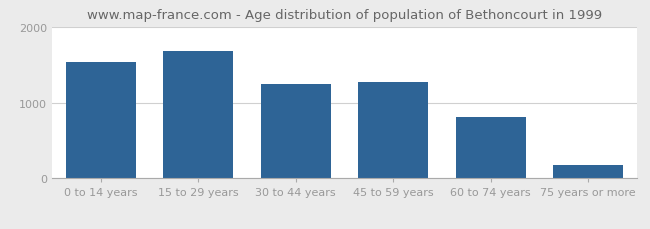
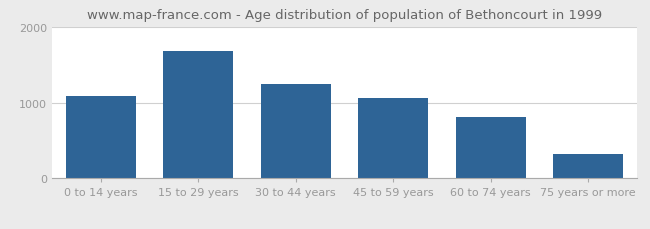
0 to 14 years: 1530 -> 1080
45 to 59 years: 1270 -> 1060
75 years or more: 180 -> 320
